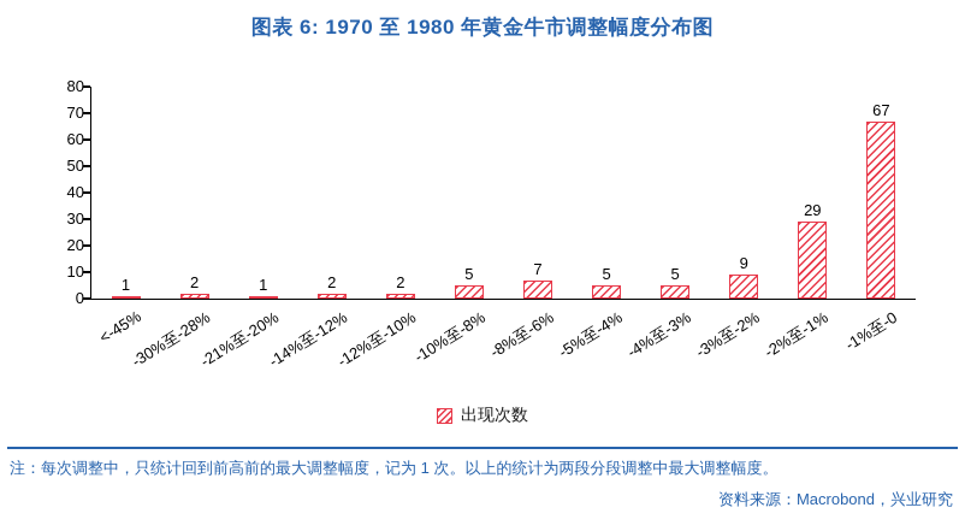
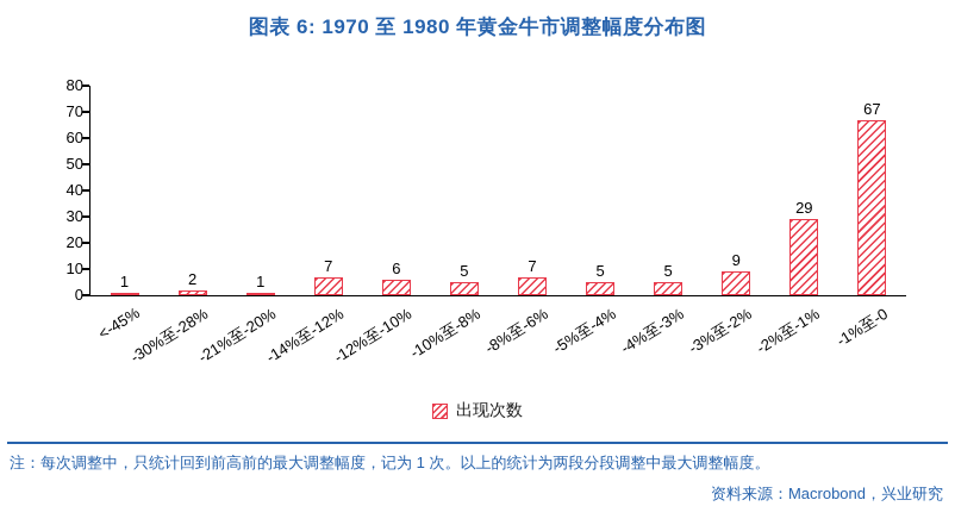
-14%至-12%: 2 -> 7
-12%至-10%: 2 -> 6
